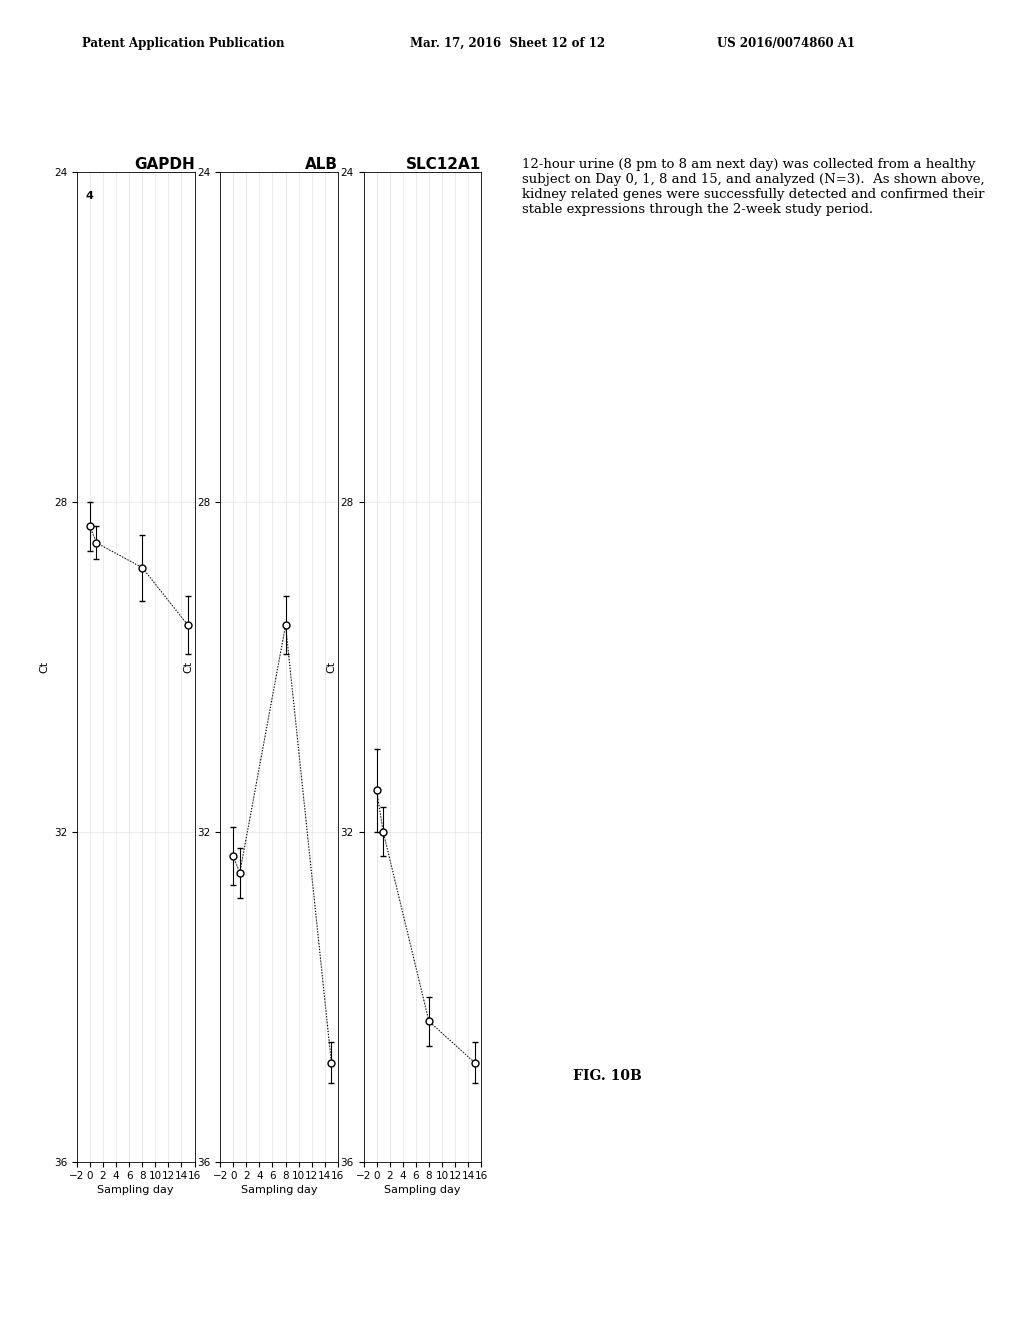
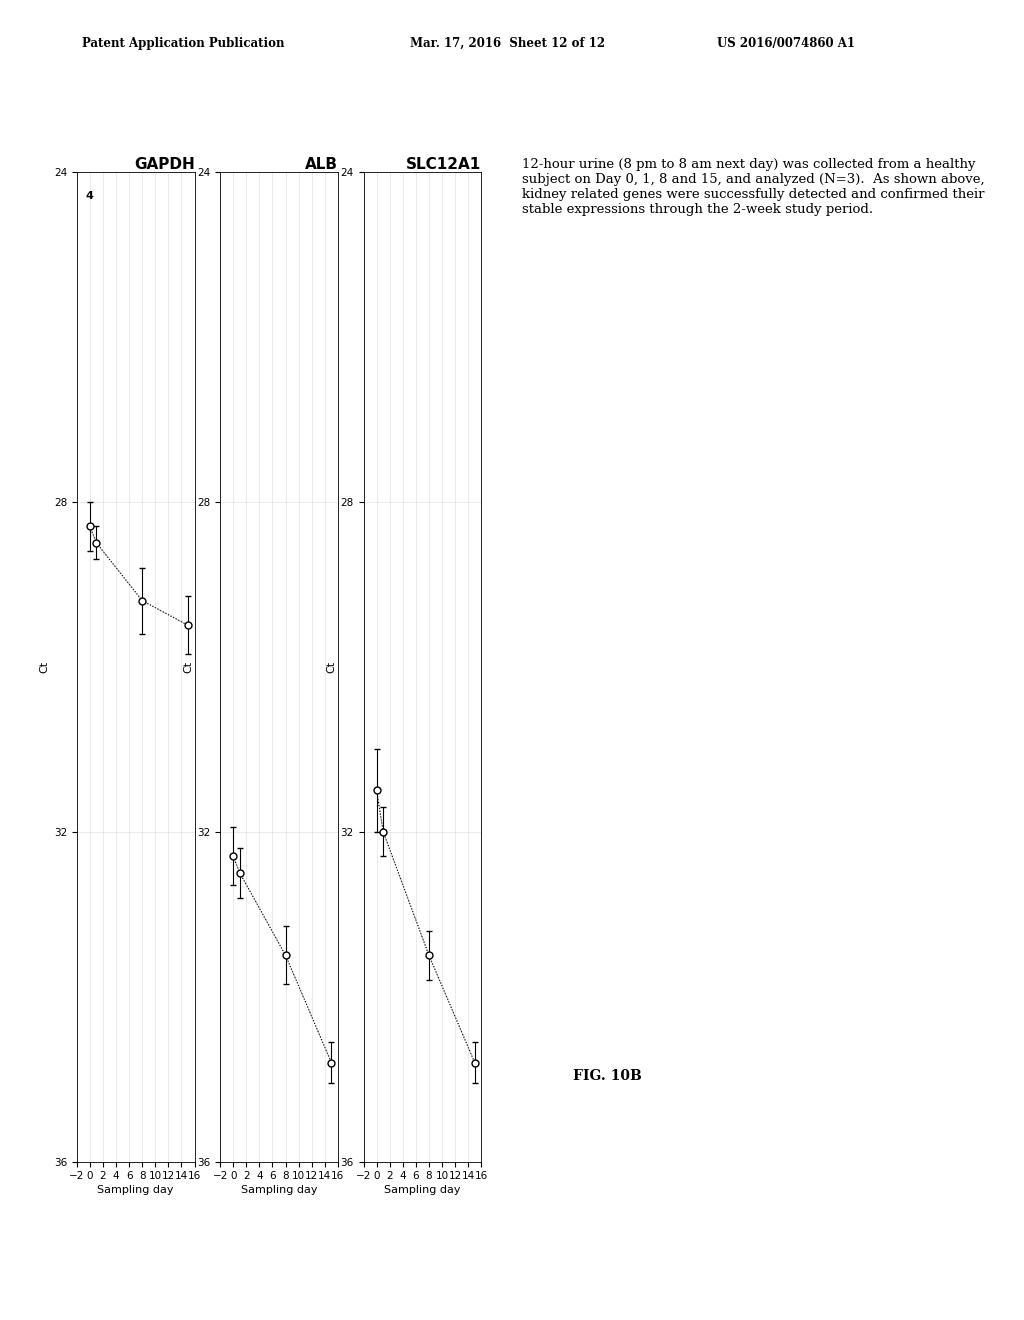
GAPDH/8: 28.8 -> 29.2
ALB/8: 29.5 -> 33.5
SLC12A1/8: 34.3 -> 33.5
